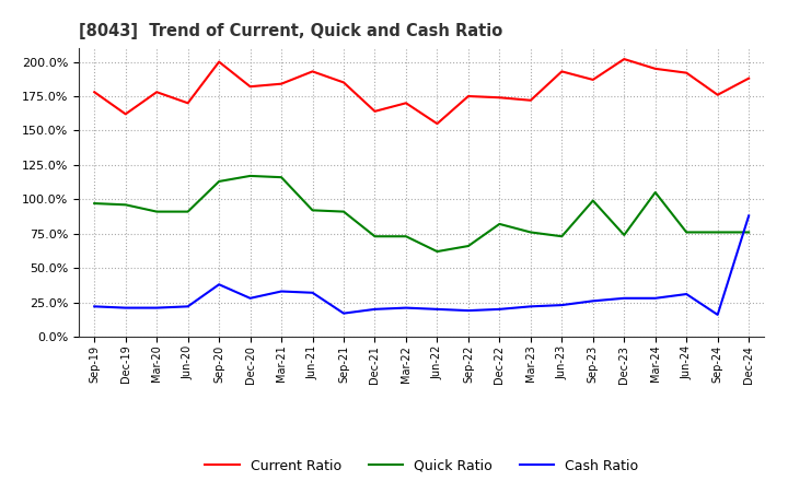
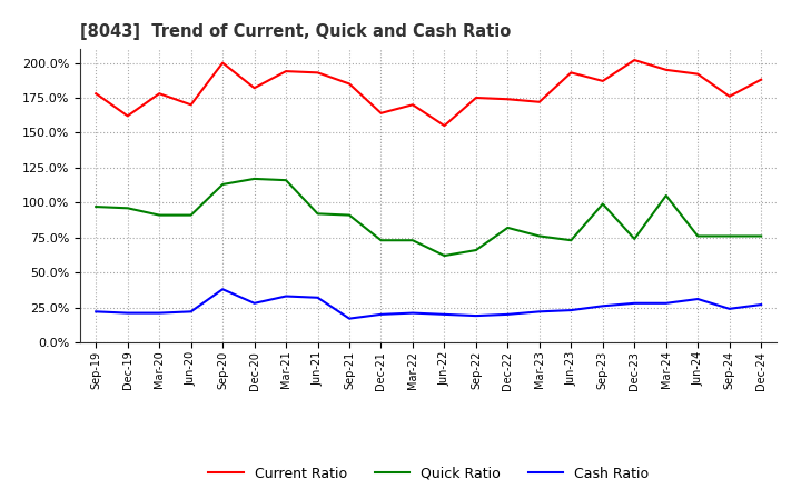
Current Ratio/Mar-21: 184% -> 194%
Cash Ratio/Sep-24: 16% -> 24%
Cash Ratio/Dec-24: 88% -> 27%
